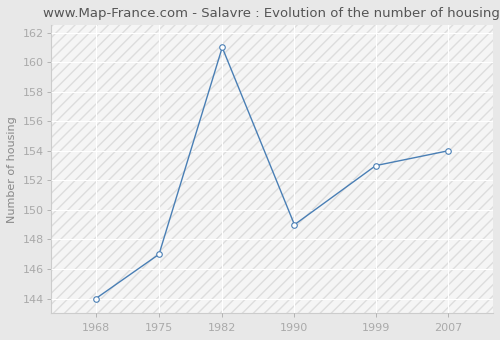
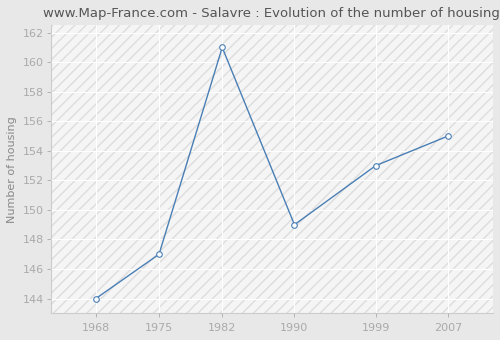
2007: 154 -> 155
